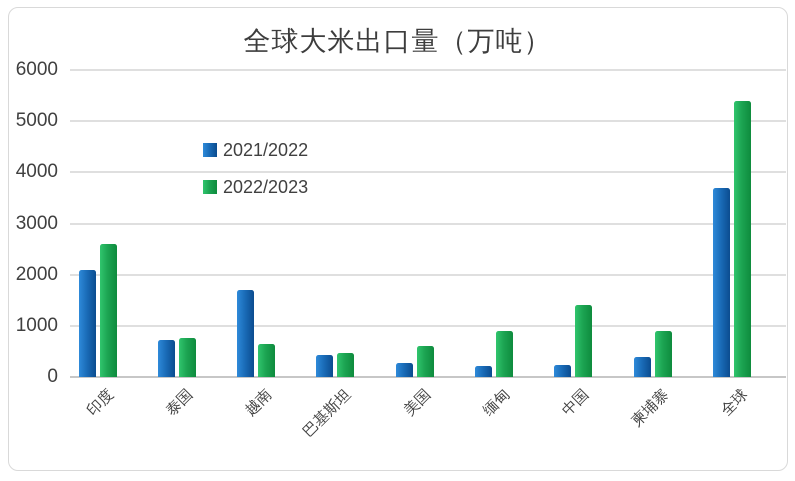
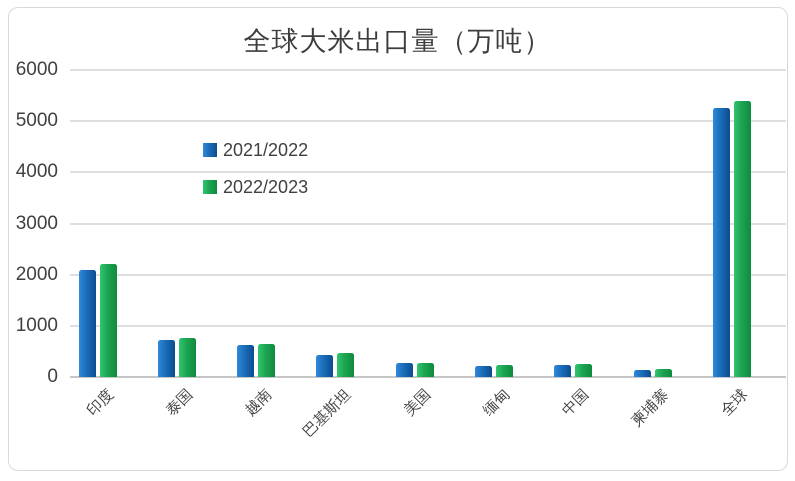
2022/2023/印度: 2600 -> 2200
2021/2022/越南: 1700 -> 600
2022/2023/美国: 600 -> 300
2022/2023/缅甸: 900 -> 200
2022/2023/中国: 1400 -> 200
2021/2022/柬埔寨: 400 -> 100
2022/2023/柬埔寨: 900 -> 200
2021/2022/全球: 3700 -> 5200
